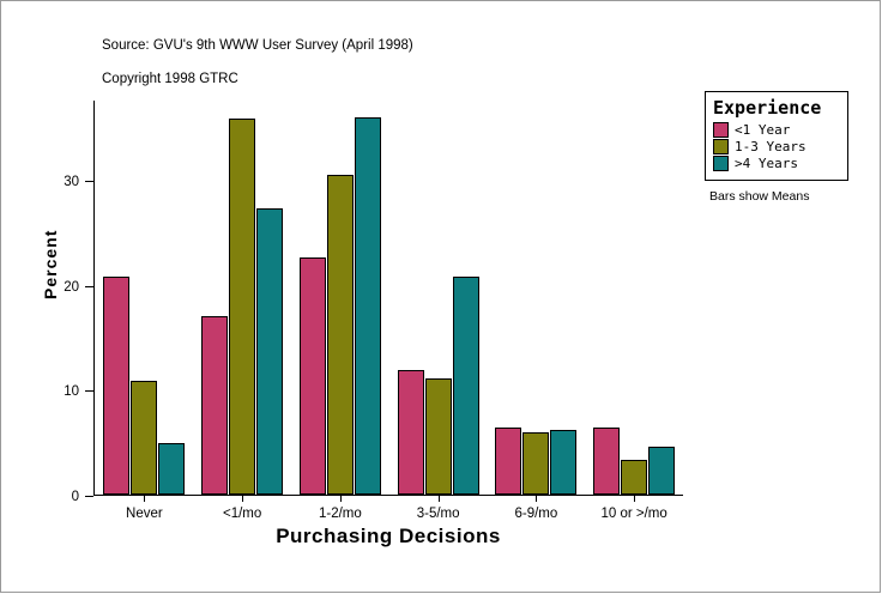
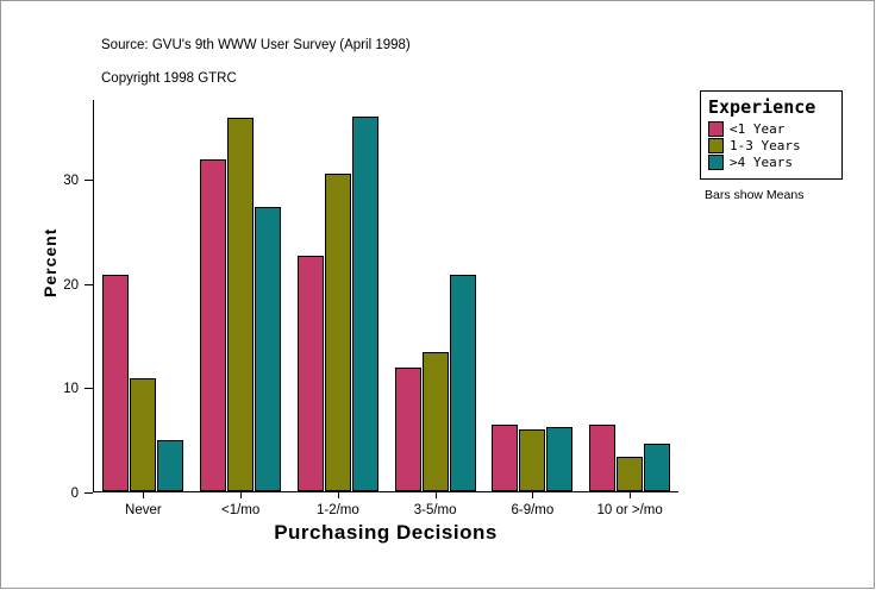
<1 Year/<1/mo: 17 -> 32
1-3 Years/3-5/mo: 11 -> 13
